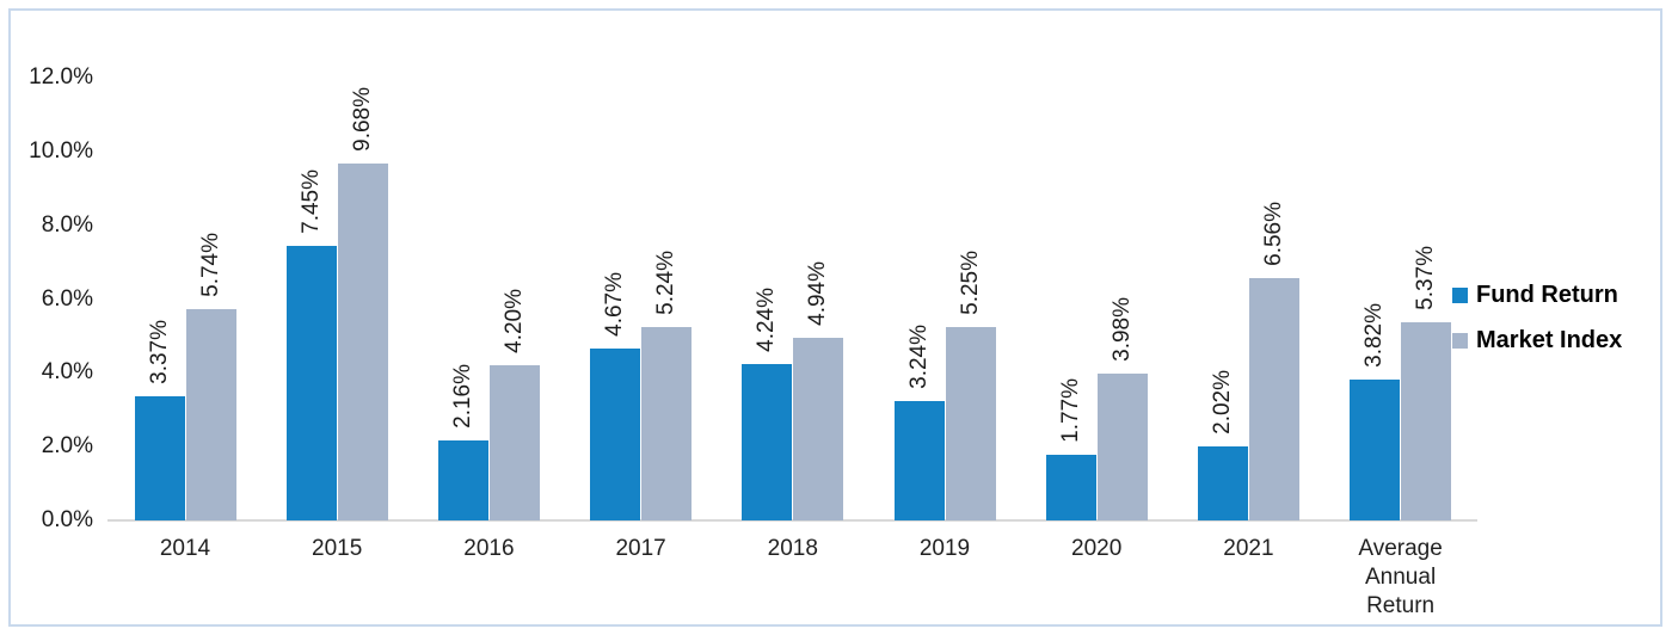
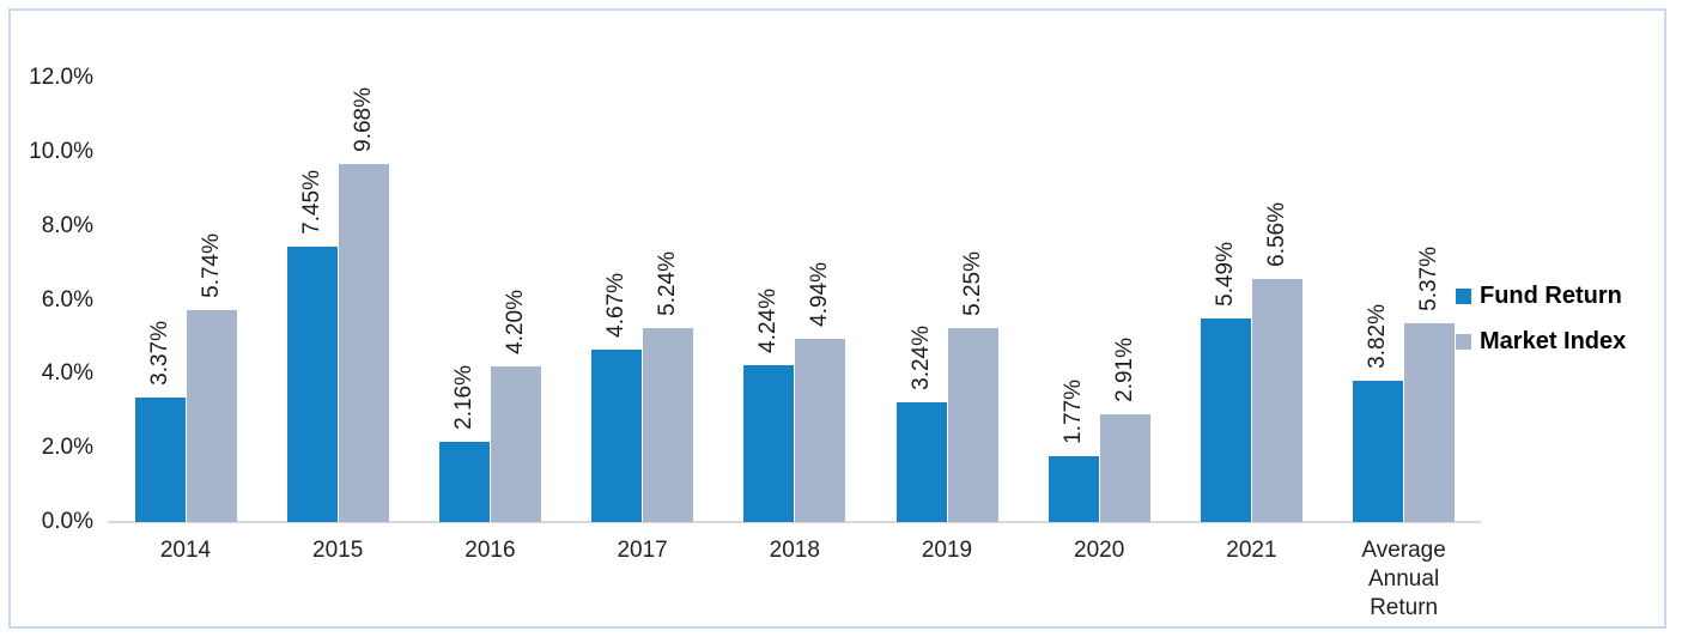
Market Index/2020: 3.98% -> 2.91%
Fund Return/2021: 2.02% -> 5.49%
